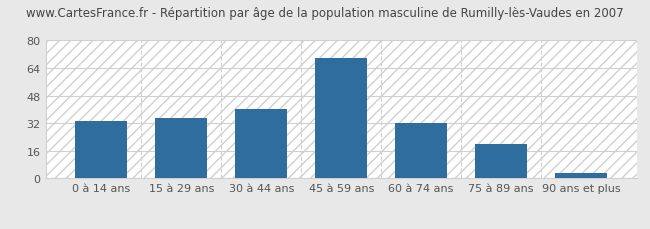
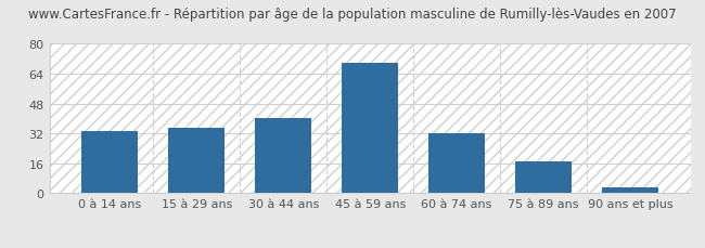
75 à 89 ans: 20 -> 17
